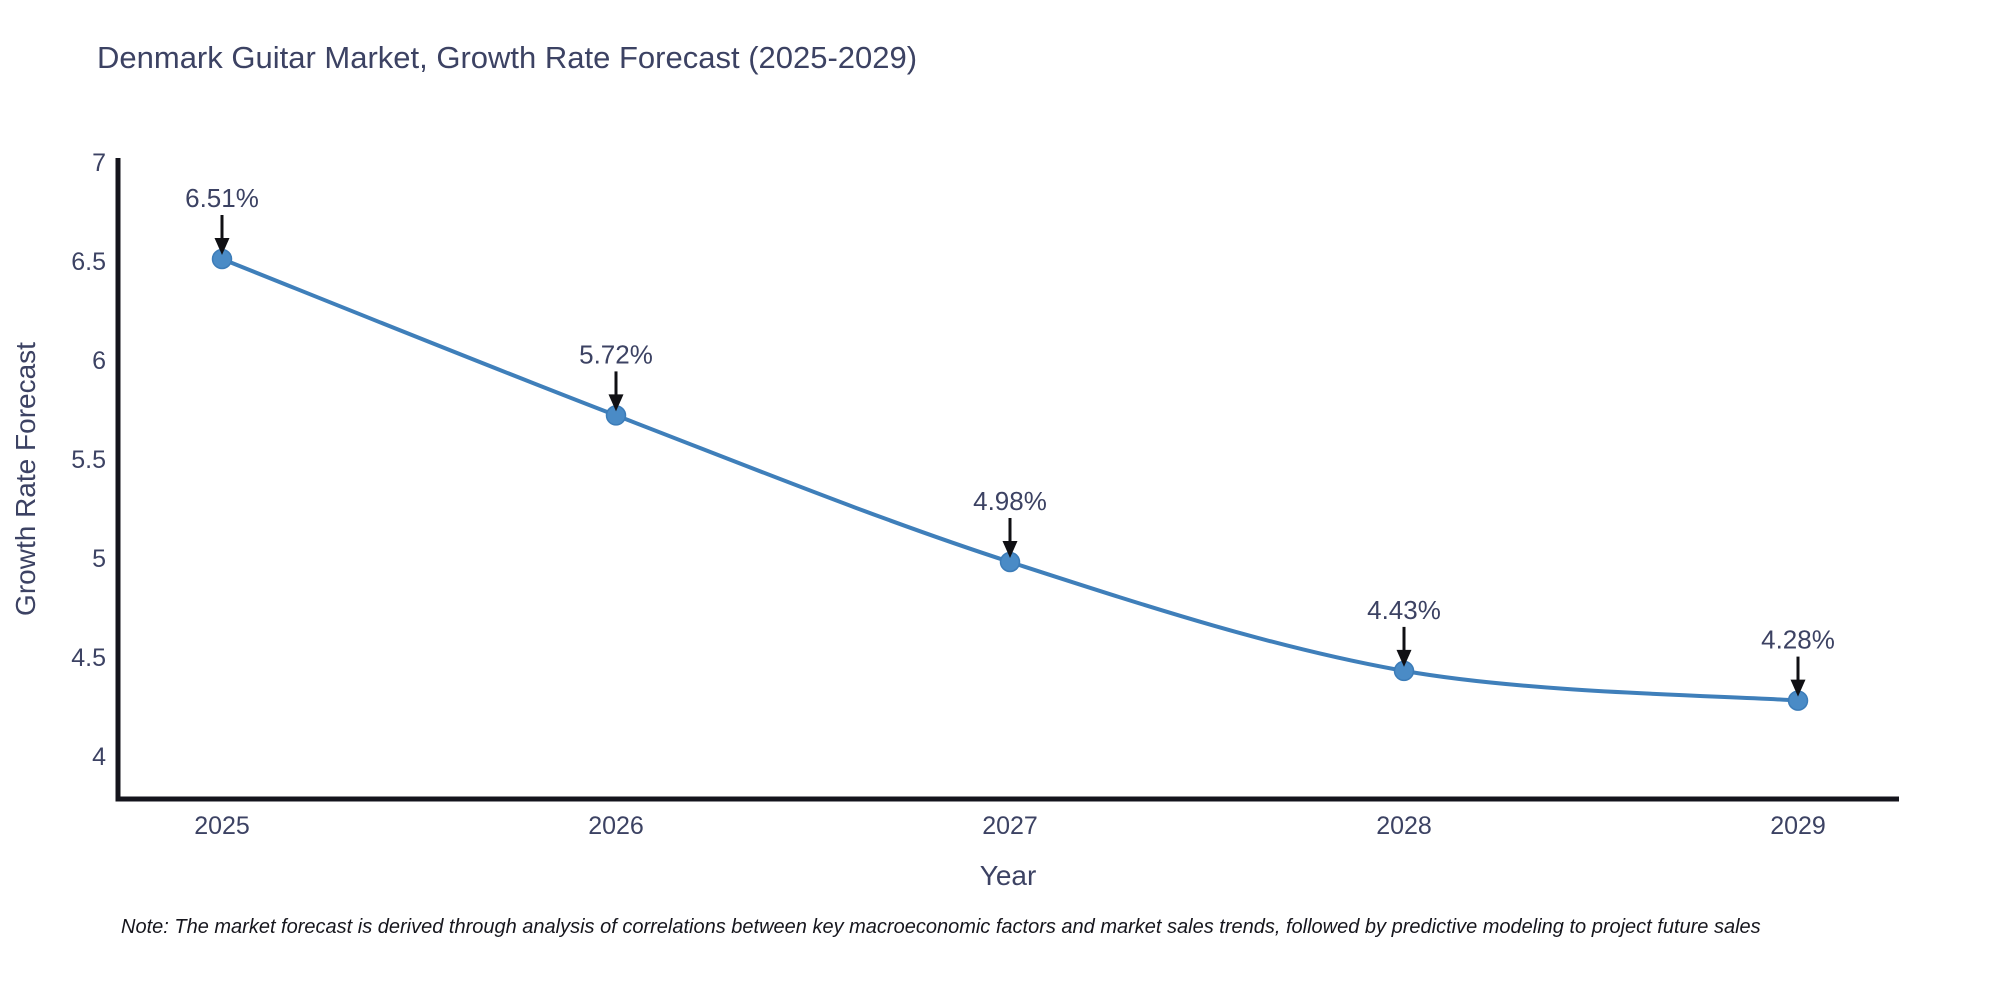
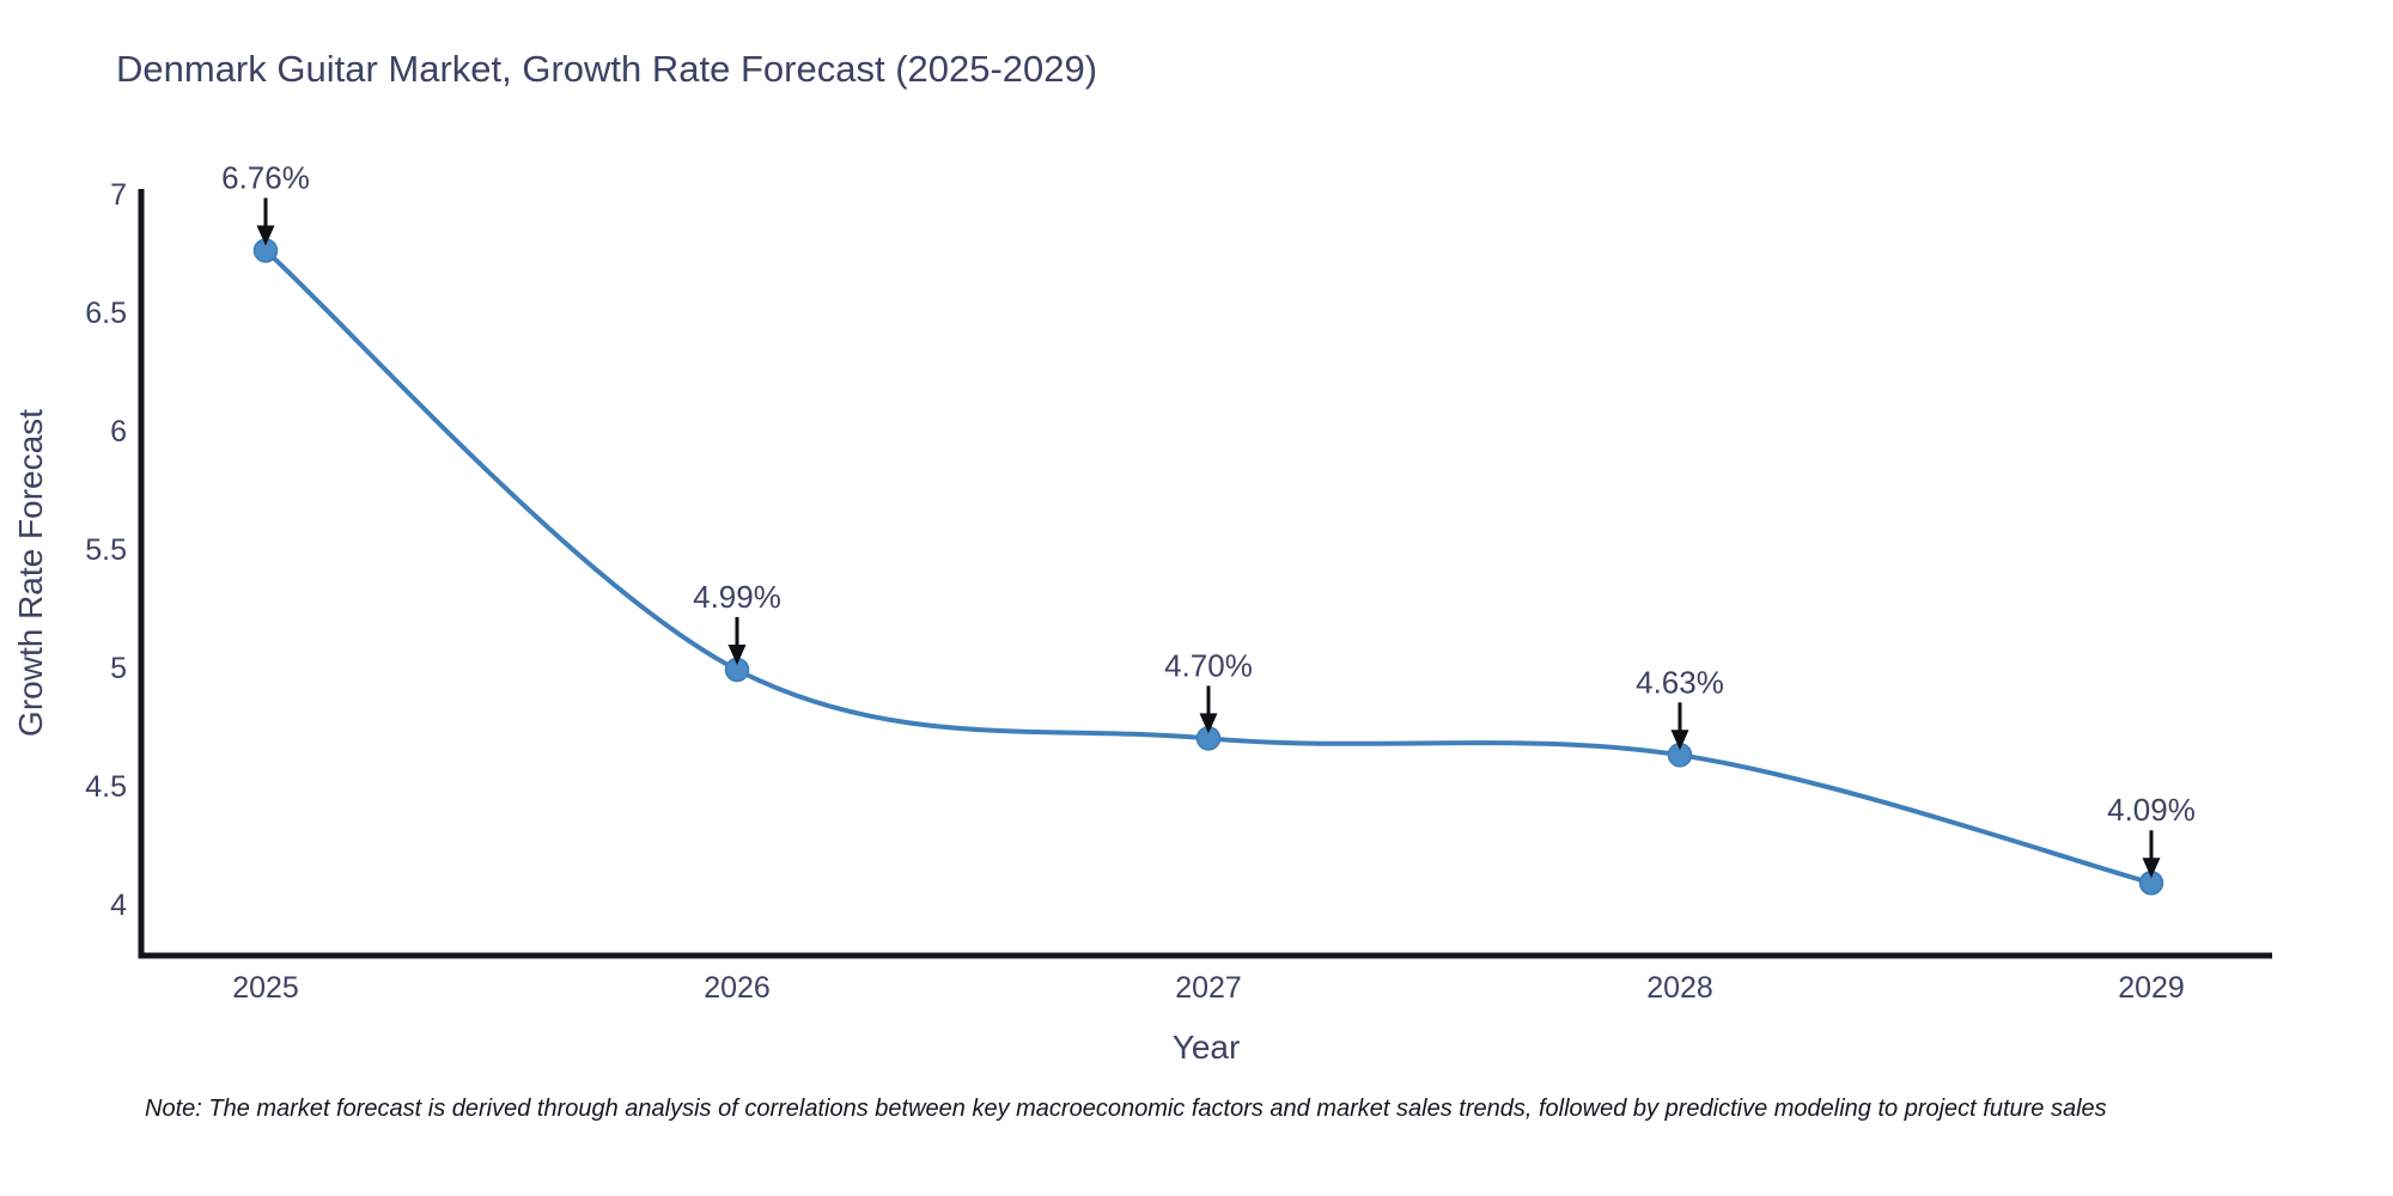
2025: 6.51% -> 6.76%
2026: 5.72% -> 4.99%
2027: 4.98% -> 4.70%
2028: 4.43% -> 4.63%
2029: 4.28% -> 4.09%
